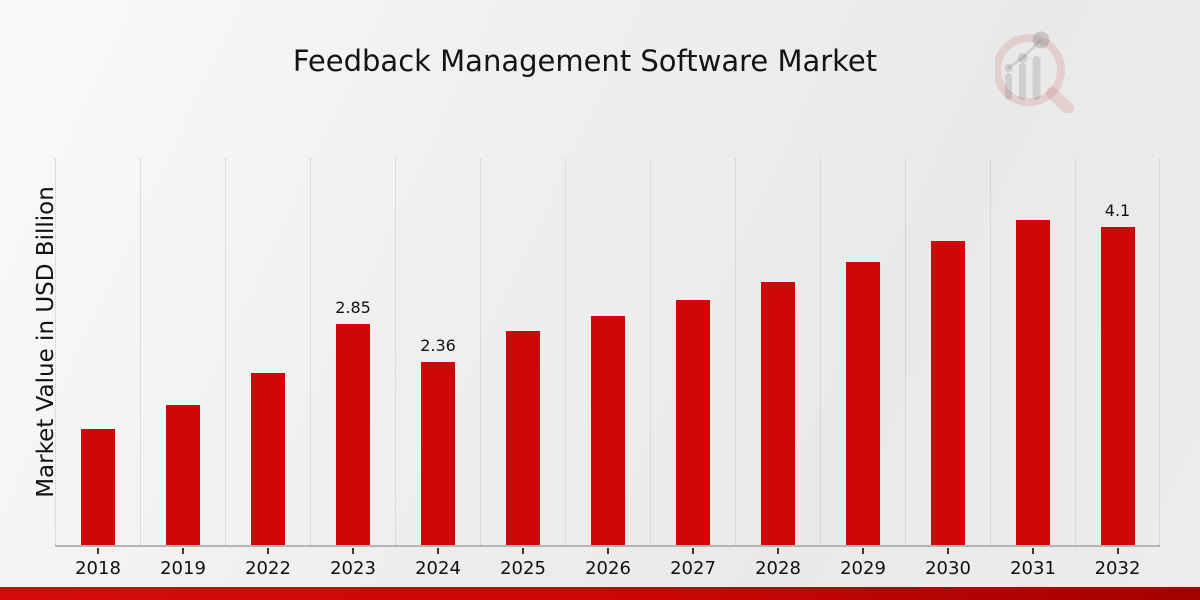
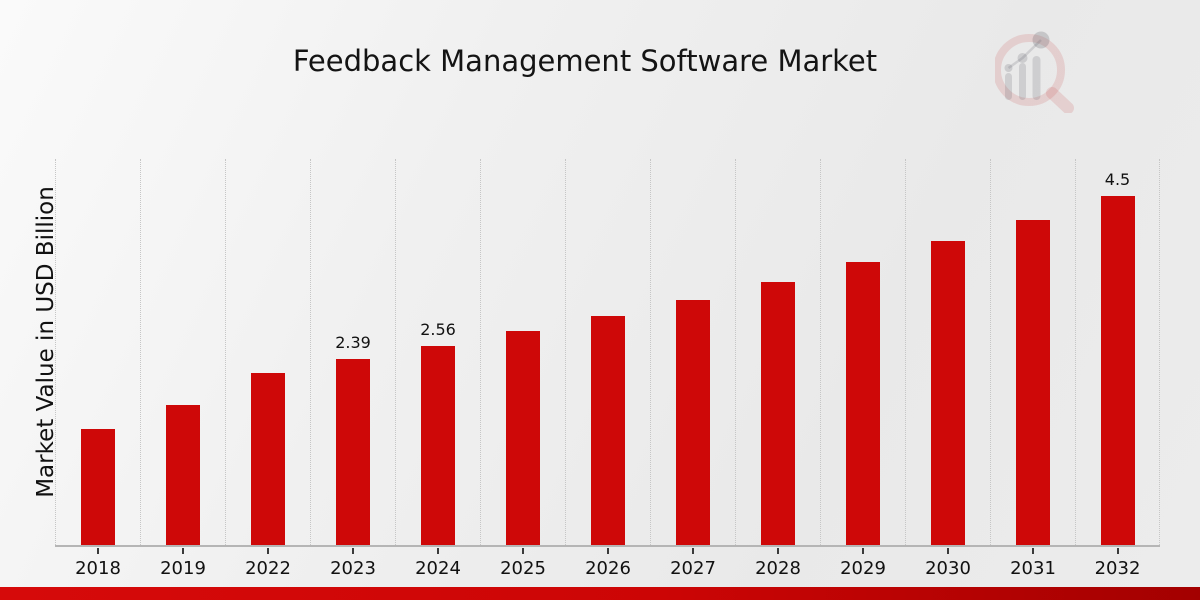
2023: 2.85 -> 2.39
2024: 2.36 -> 2.56
2032: 4.1 -> 4.5
